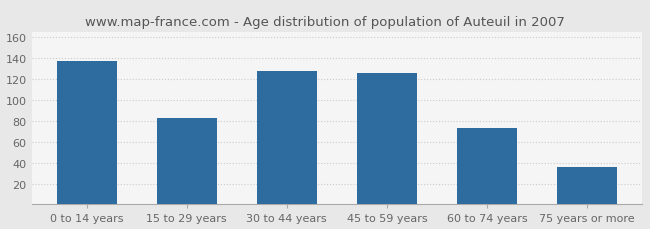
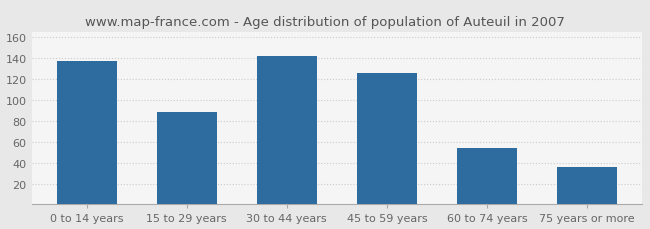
15 to 29 years: 83 -> 89
30 to 44 years: 128 -> 142
60 to 74 years: 73 -> 54
